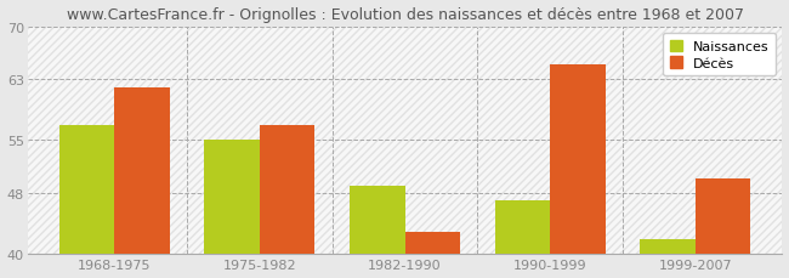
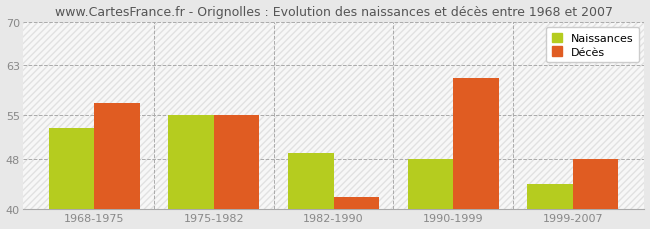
Naissances/1968-1975: 57 -> 53
Décès/1968-1975: 62 -> 57
Décès/1975-1982: 57 -> 55
Décès/1982-1990: 43 -> 42
Naissances/1990-1999: 47 -> 48
Décès/1990-1999: 65 -> 61
Naissances/1999-2007: 42 -> 44
Décès/1999-2007: 50 -> 48
